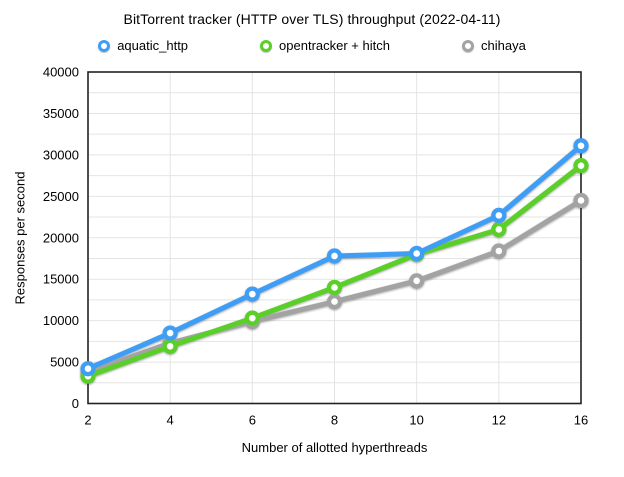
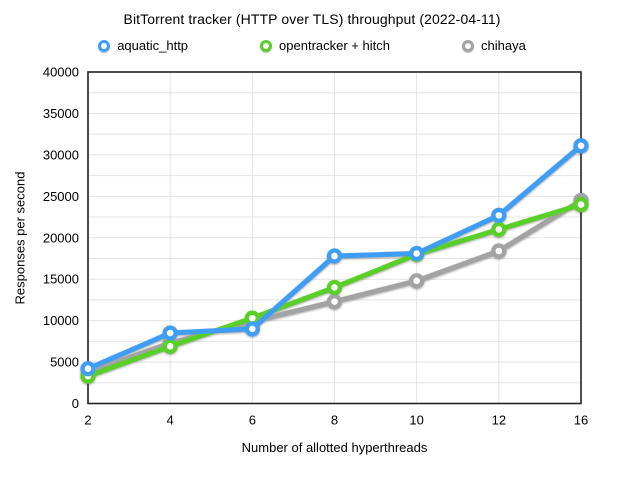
aquatic_http/6: 13000 -> 9000
opentracker + hitch/16: 29000 -> 24000
